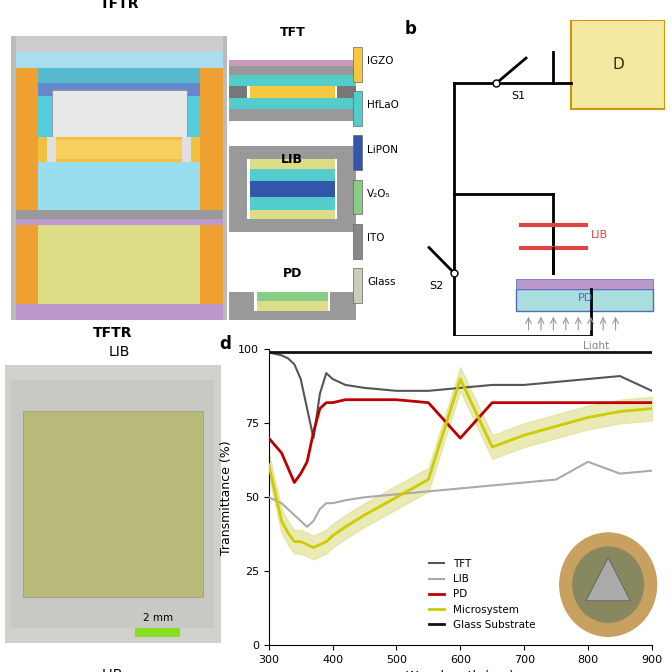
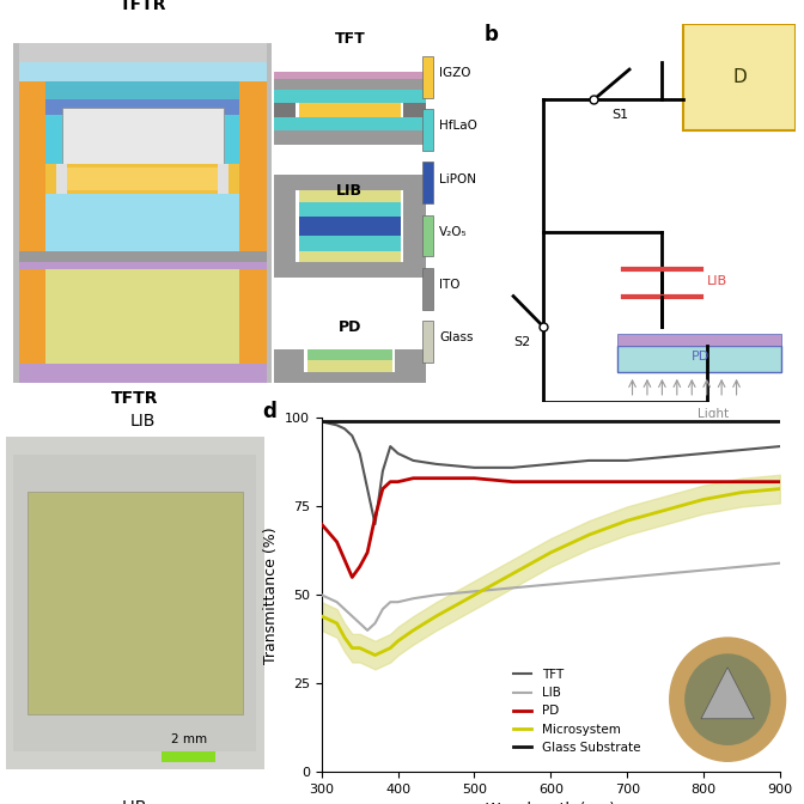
Microsystem/300: 61 -> 44
PD/600: 70 -> 82
Microsystem/600: 90 -> 62
LIB/800: 62 -> 57
TFT/900: 86 -> 92
